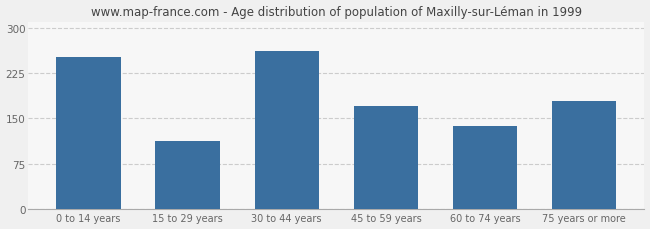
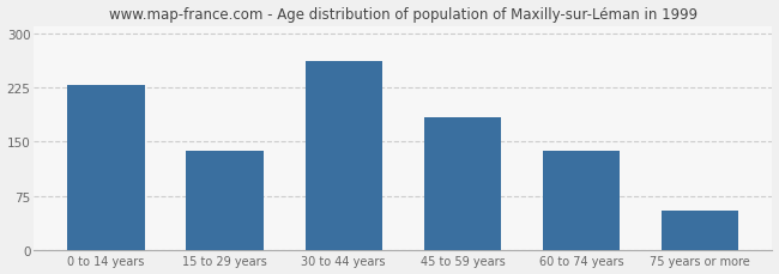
0 to 14 years: 252 -> 228
15 to 29 years: 112 -> 138
45 to 59 years: 170 -> 183
75 years or more: 178 -> 55
